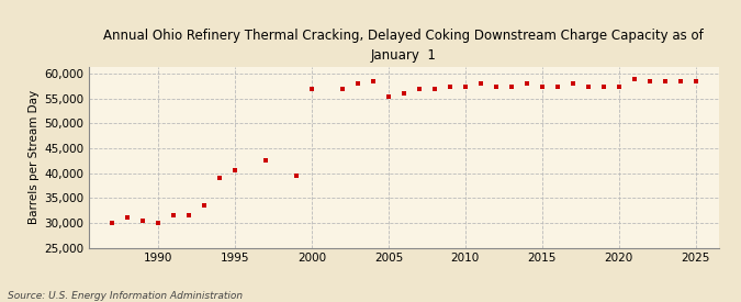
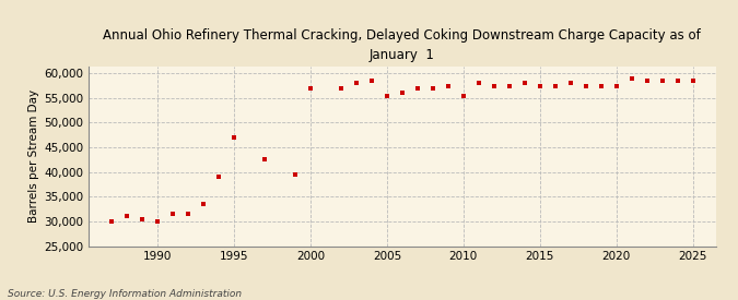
1995: 40,500 -> 47,000
2010: 57,500 -> 55,500
